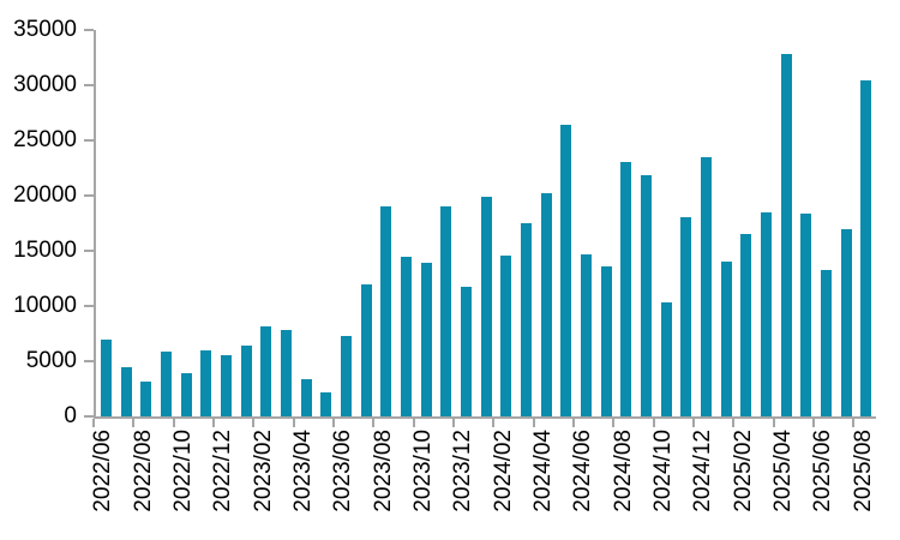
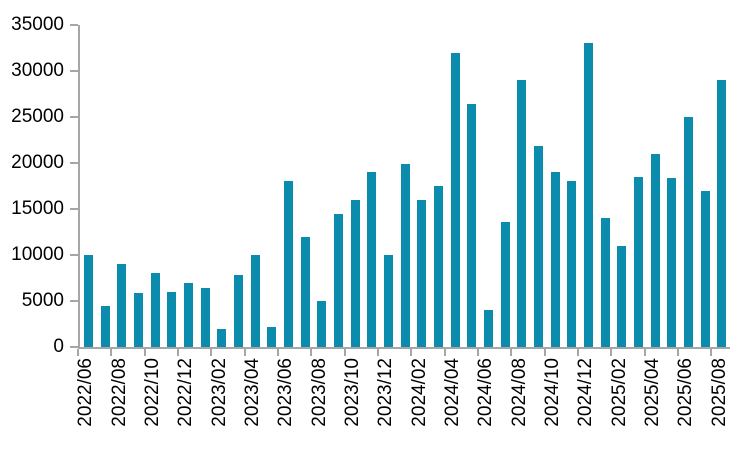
2022/06: 7000 -> 10000
2022/08: 3000 -> 9000
2022/10: 4000 -> 8000
2022/12: 6000 -> 7000
2023/02: 8000 -> 2000
2023/04: 3000 -> 10000
2023/06: 7000 -> 18000
2023/08: 19000 -> 5000
2023/10: 14000 -> 16000
2023/12: 12000 -> 10000
2024/02: 15000 -> 16000
2024/04: 20000 -> 32000
2024/06: 15000 -> 4000
2024/08: 23000 -> 29000
2024/10: 10000 -> 19000
2024/12: 24000 -> 33000
2025/02: 16000 -> 11000
2025/04: 33000 -> 21000
2025/06: 13000 -> 25000
2025/08: 30000 -> 29000
